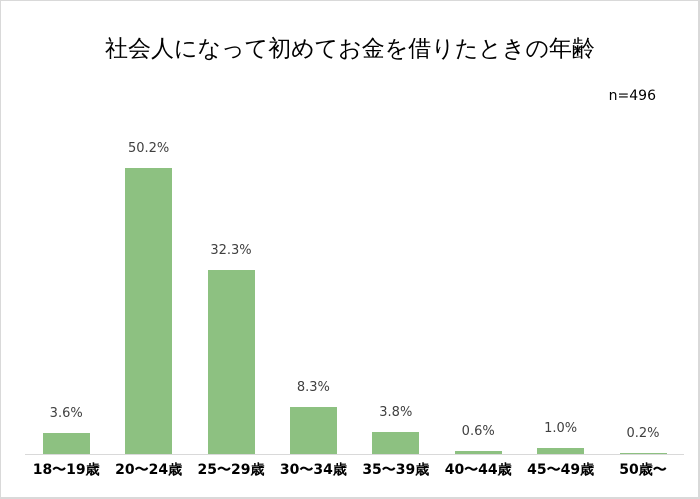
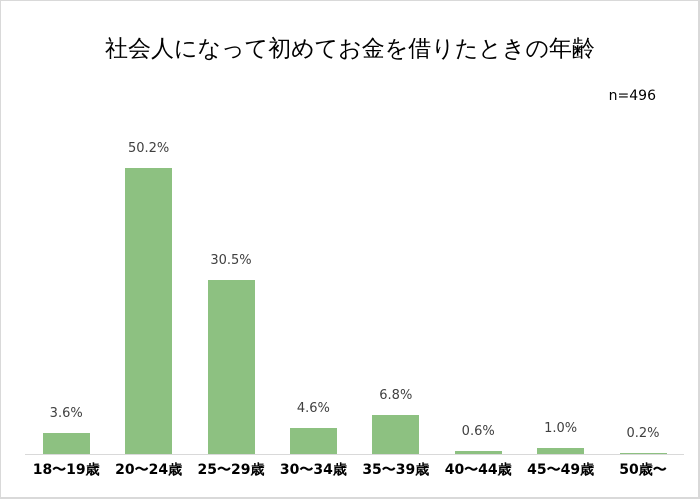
25〜29歳: 32.3% -> 30.5%
30〜34歳: 8.3% -> 4.6%
35〜39歳: 3.8% -> 6.8%
